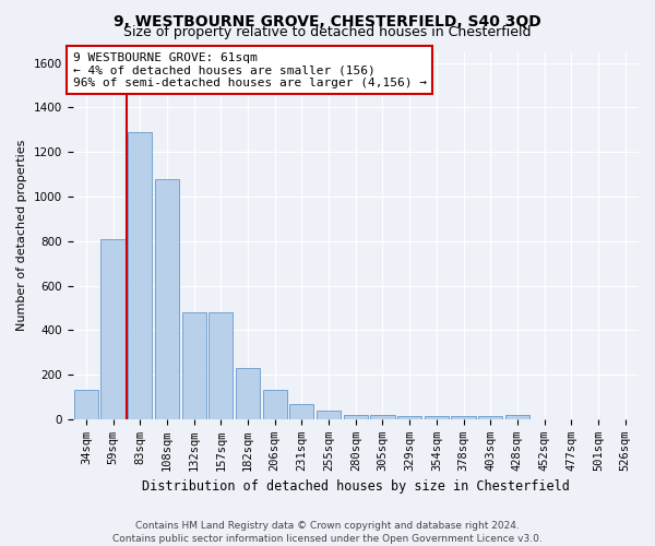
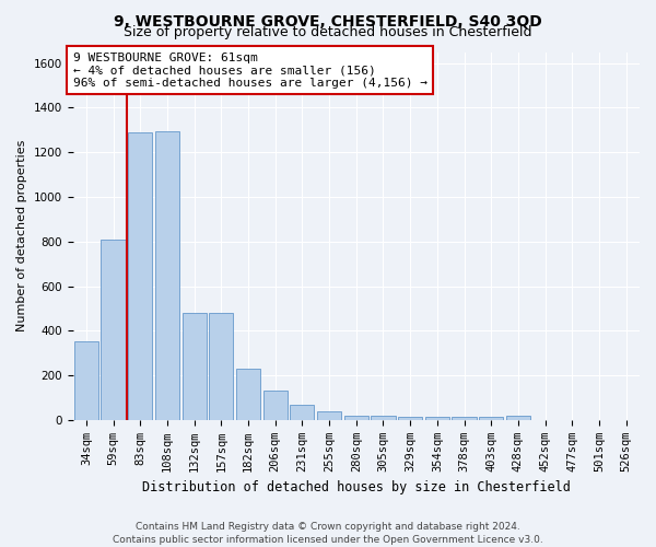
34sqm: 130 -> 355
108sqm: 1080 -> 1295
